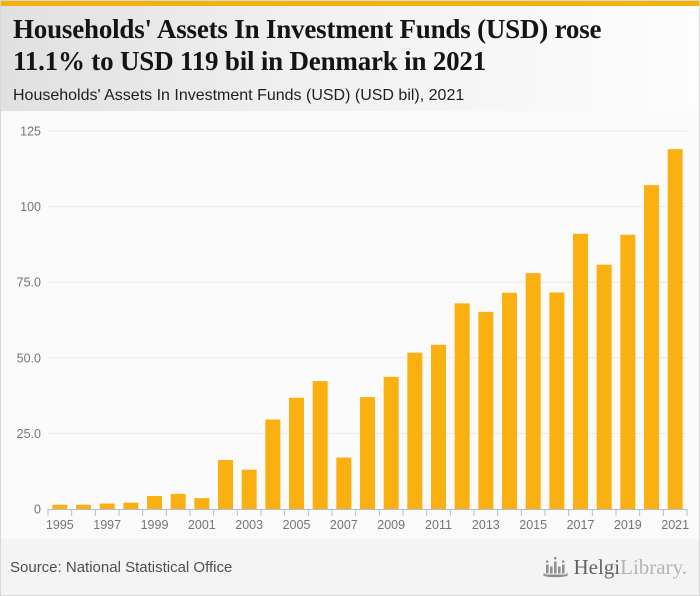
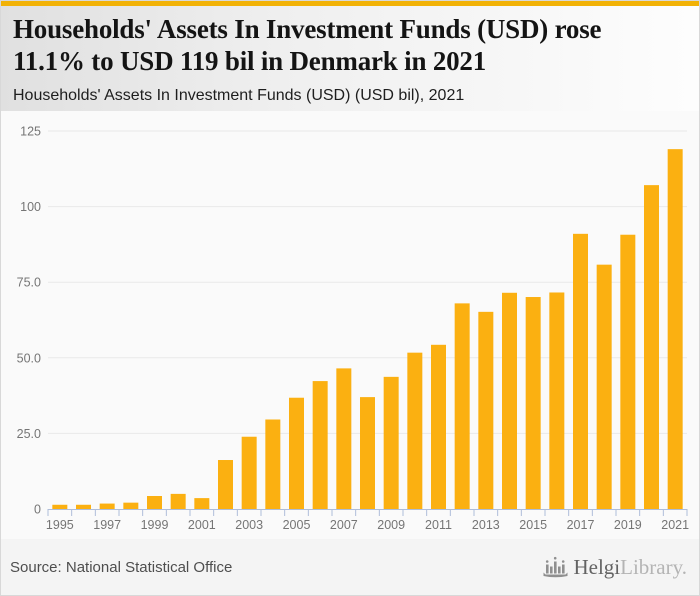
2003: 13 -> 24
2007: 17 -> 46
2015: 78 -> 70
